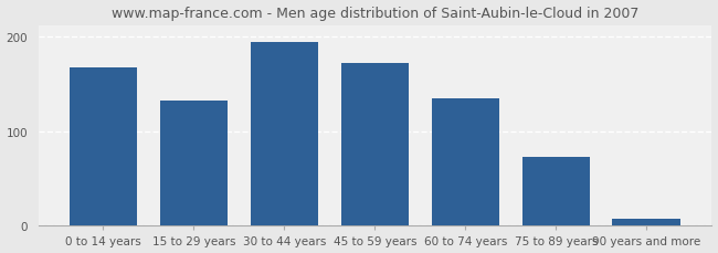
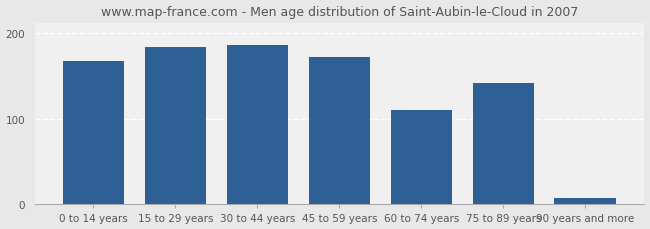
15 to 29 years: 132 -> 184
30 to 44 years: 194 -> 186
60 to 74 years: 135 -> 110
75 to 89 years: 73 -> 142
